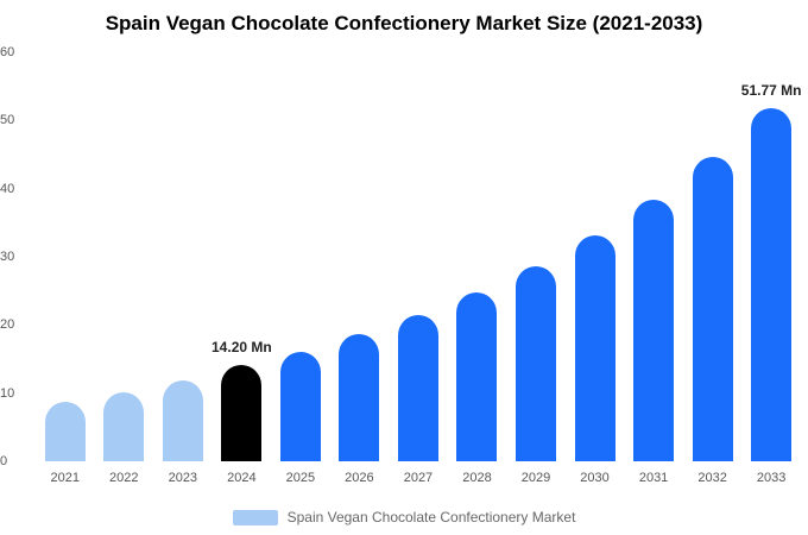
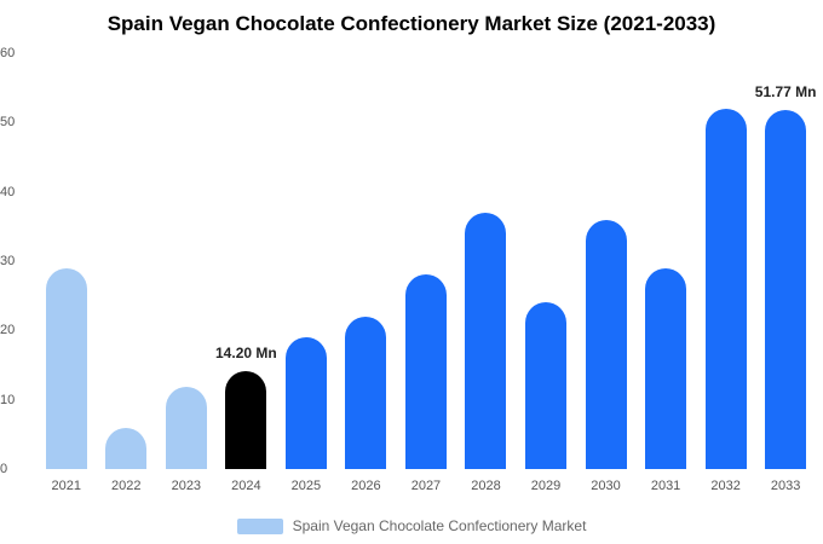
2021: 9 -> 29
2022: 10 -> 6
2025: 16 -> 19
2026: 19 -> 22
2027: 22 -> 28
2028: 25 -> 37
2029: 29 -> 24
2030: 33 -> 36
2031: 38 -> 29
2032: 45 -> 52
